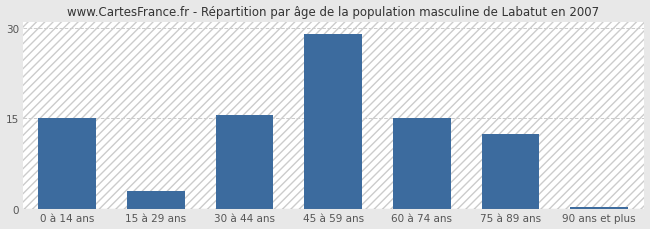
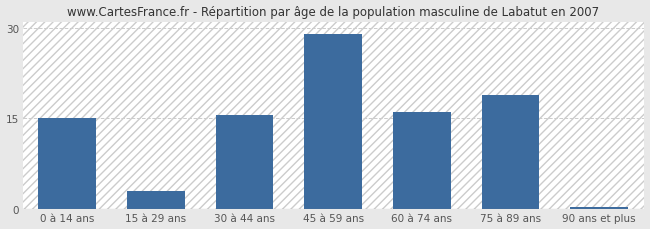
60 à 74 ans: 15.0 -> 16.0
75 à 89 ans: 12.5 -> 18.8
